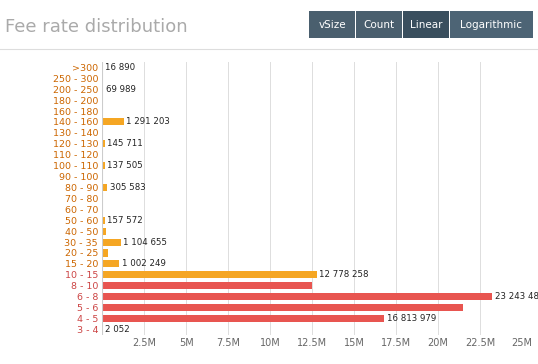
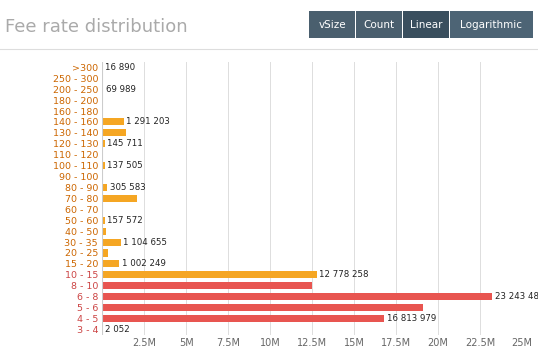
130 - 140: 0.0M -> 1.4M
70 - 80: 0.1M -> 2.1M
5 - 6: 21.5M -> 19.1M
